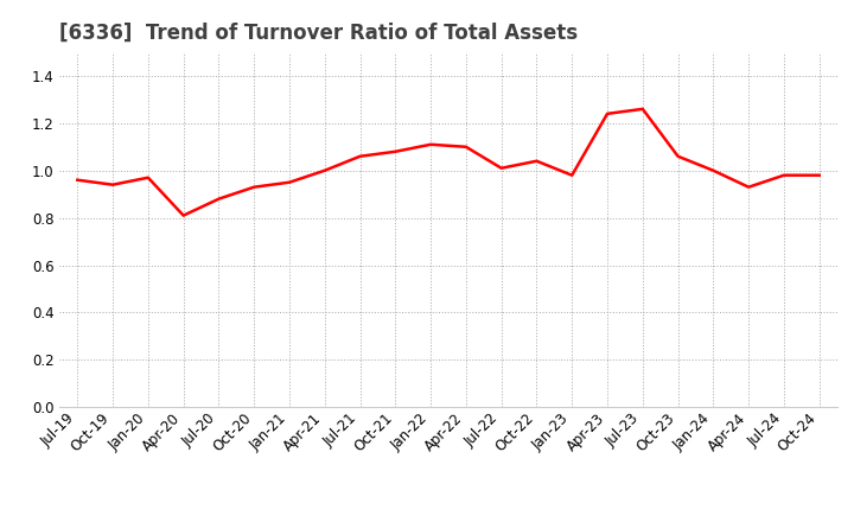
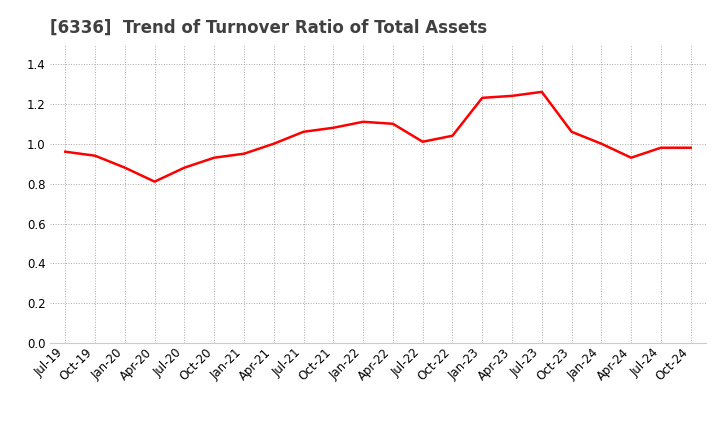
Jan-20: 0.97 -> 0.88
Jan-23: 0.98 -> 1.23
